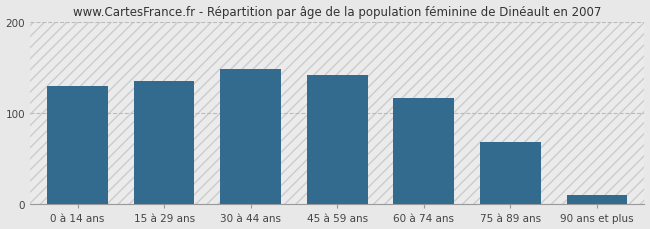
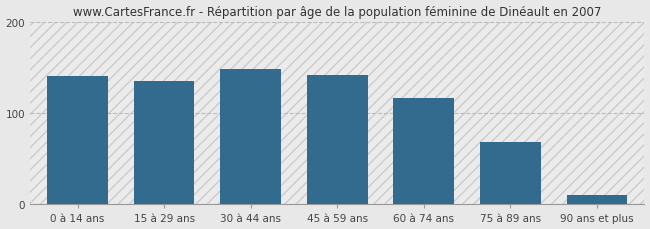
0 à 14 ans: 130 -> 140
